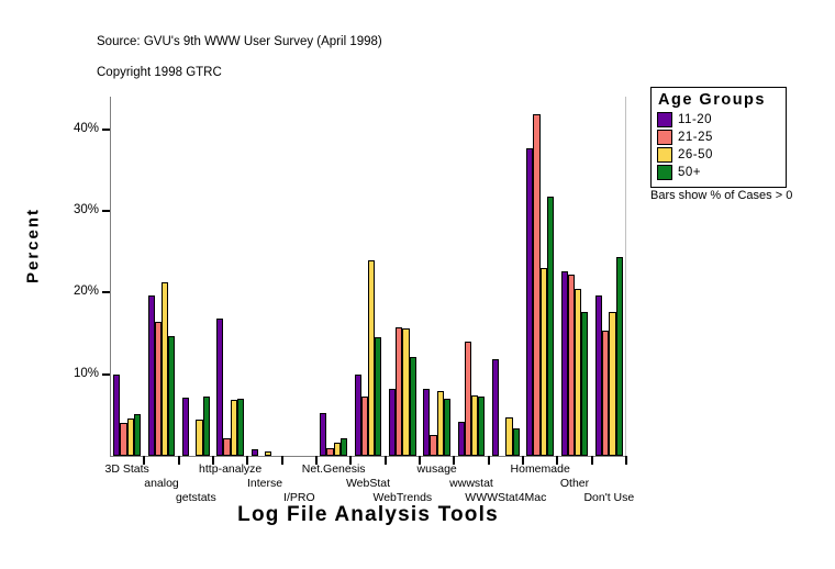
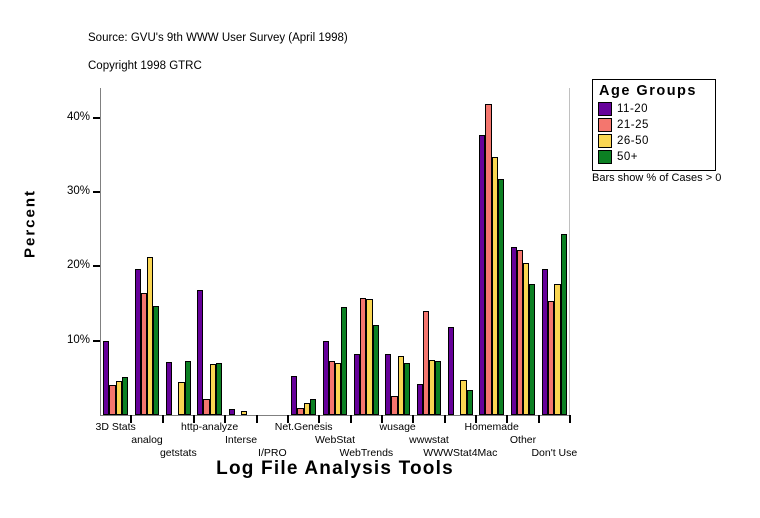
26-50/WebStat: 24% -> 7%
26-50/Homemade: 23% -> 35%
